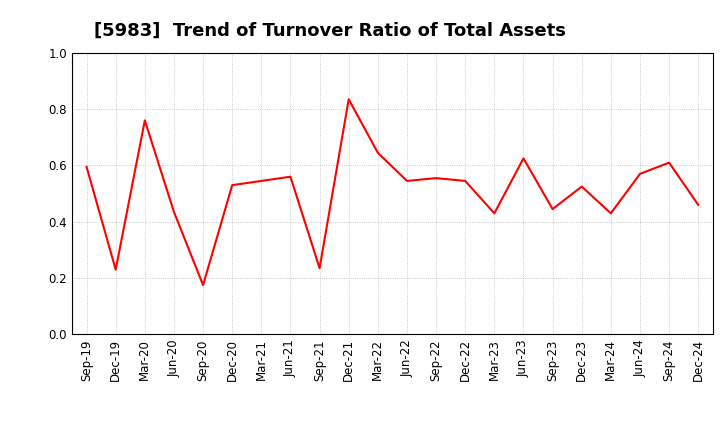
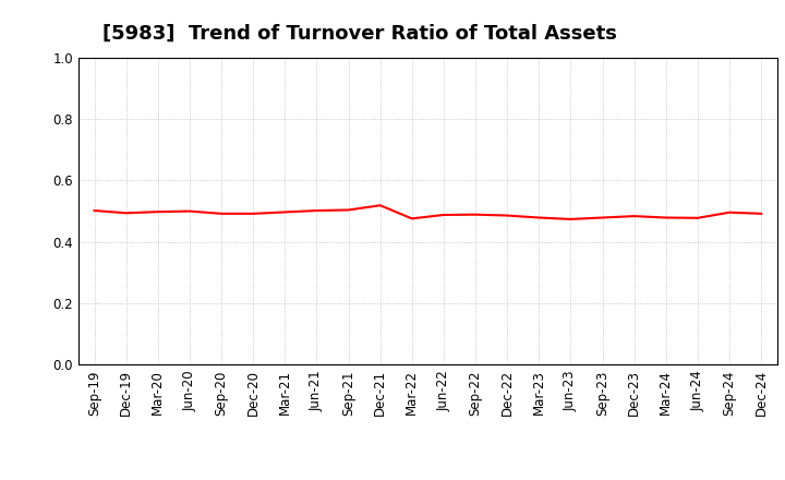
Sep-19: 0.595 -> 0.502
Dec-19: 0.230 -> 0.494
Mar-20: 0.760 -> 0.498
Jun-20: 0.435 -> 0.500
Sep-20: 0.175 -> 0.492
Dec-20: 0.530 -> 0.492
Mar-21: 0.545 -> 0.497
Jun-21: 0.560 -> 0.502
Sep-21: 0.235 -> 0.504
Dec-21: 0.835 -> 0.519
Mar-22: 0.645 -> 0.476
Jun-22: 0.545 -> 0.488
Sep-22: 0.555 -> 0.489
Dec-22: 0.545 -> 0.486
Mar-23: 0.430 -> 0.479
Jun-23: 0.625 -> 0.474
Sep-23: 0.445 -> 0.479
Dec-23: 0.525 -> 0.484
Mar-24: 0.430 -> 0.479
Jun-24: 0.570 -> 0.478
Sep-24: 0.610 -> 0.496
Dec-24: 0.460 -> 0.492
